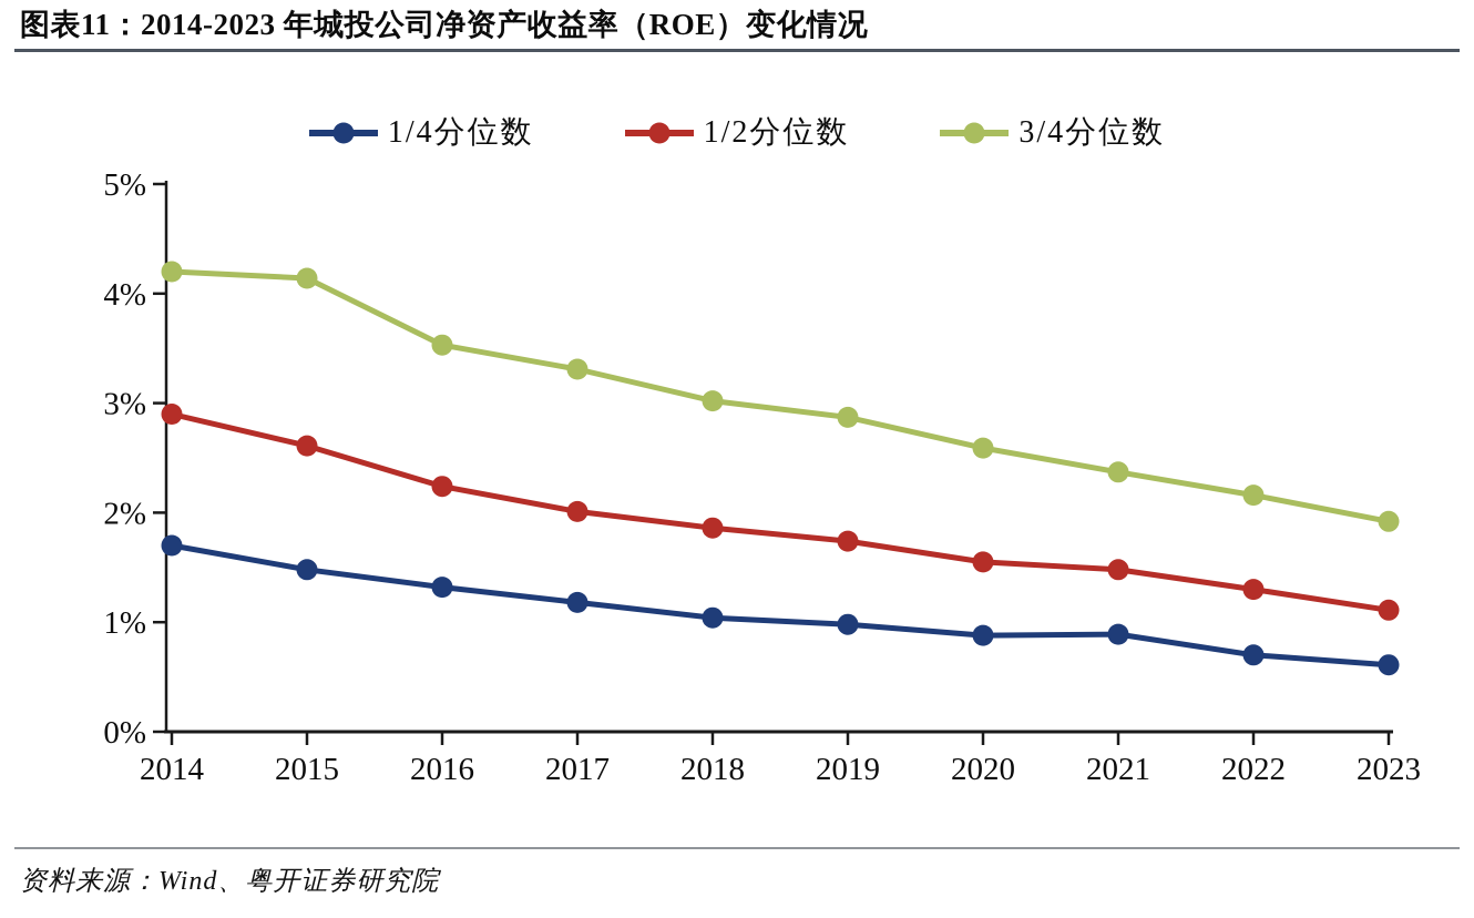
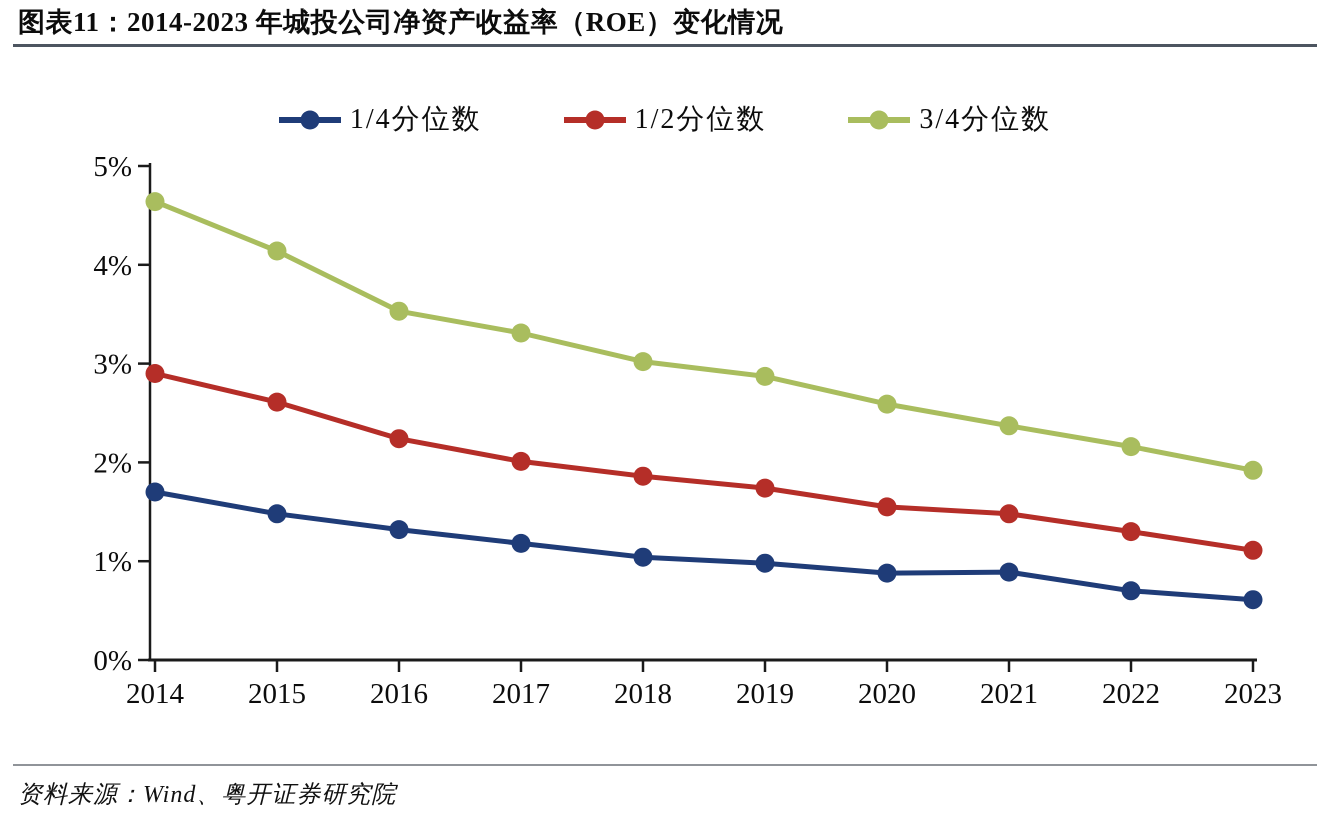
3/4分位数/2014: 4.2% -> 4.6%
